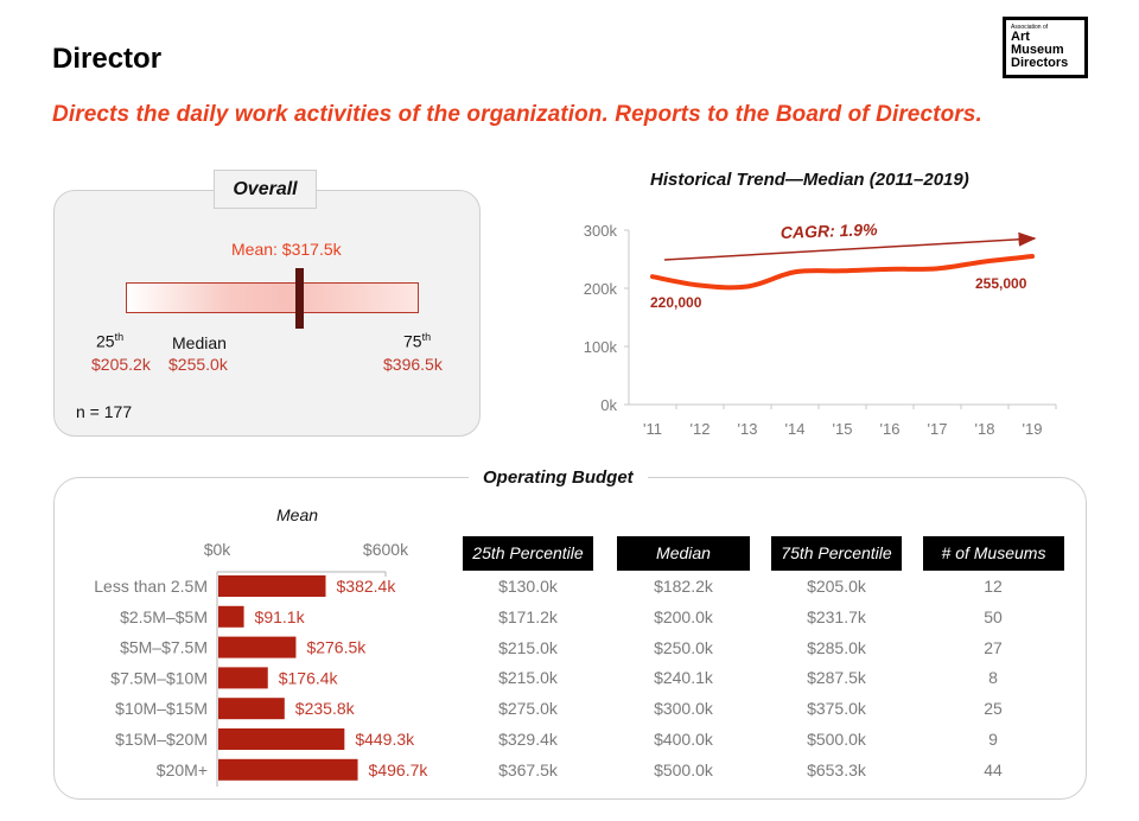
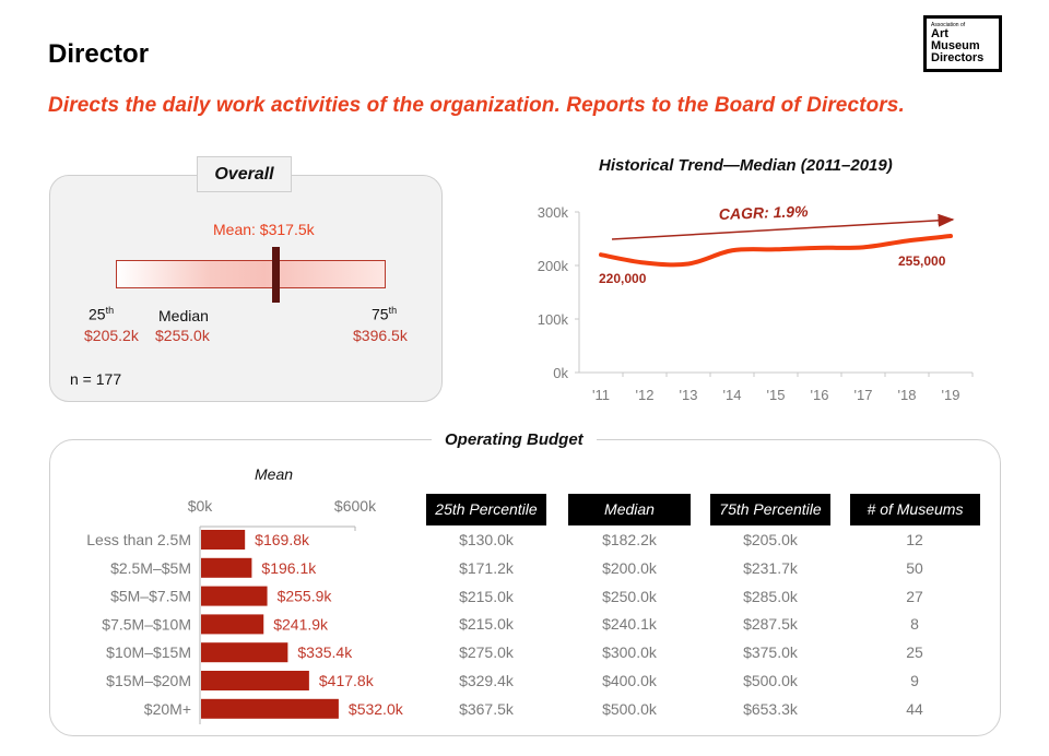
Mean/Less than 2.5M: $382.4k -> $169.8k
Mean/$2.5M–$5M: $91.1k -> $196.1k
Mean/$5M–$7.5M: $276.5k -> $255.9k
Mean/$7.5M–$10M: $176.4k -> $241.9k
Mean/$10M–$15M: $235.8k -> $335.4k
Mean/$15M–$20M: $449.3k -> $417.8k
Mean/$20M+: $496.7k -> $532.0k
